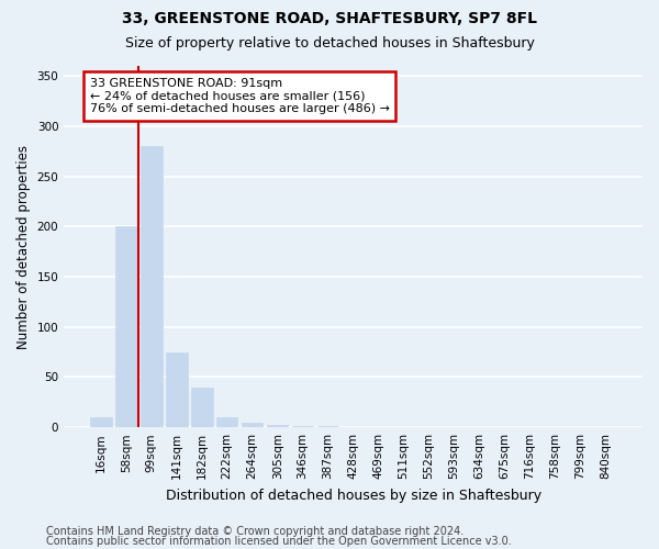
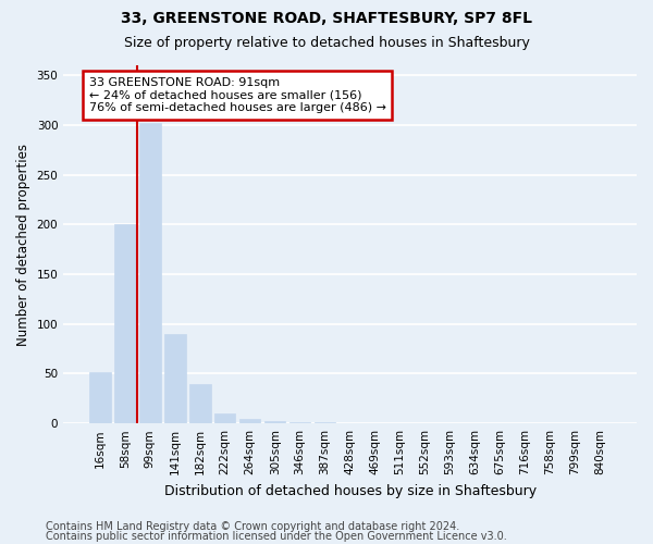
16sqm: 10 -> 52
99sqm: 280 -> 302
141sqm: 75 -> 90
